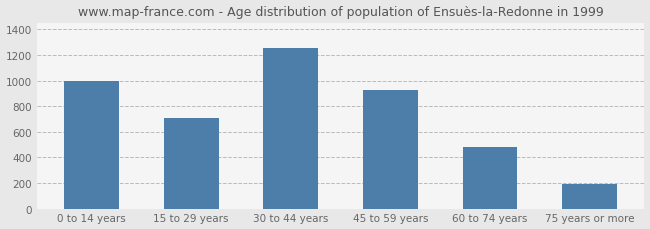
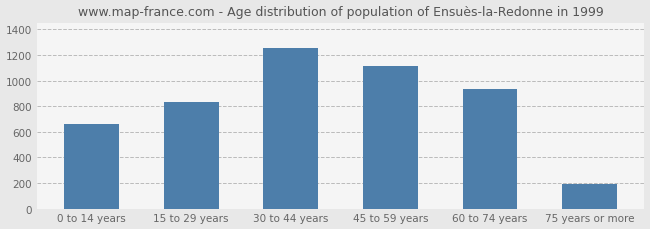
0 to 14 years: 1000 -> 660
15 to 29 years: 710 -> 830
45 to 59 years: 920 -> 1110
60 to 74 years: 480 -> 930
